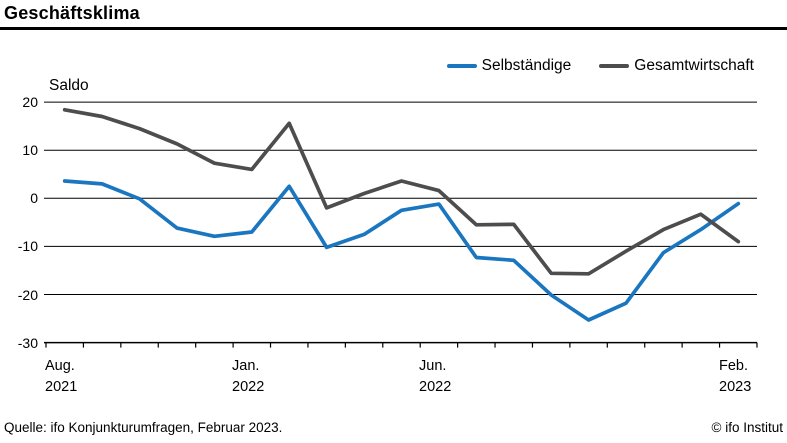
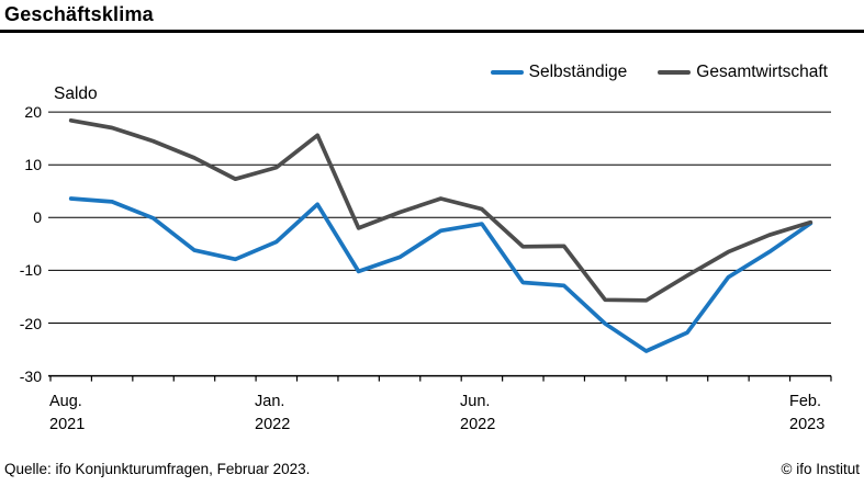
Selbständige/Jan. 2022: -7 -> -5
Gesamtwirtschaft/Jan. 2022: 6 -> 10
Gesamtwirtschaft/Feb. 2023: -9 -> -1
